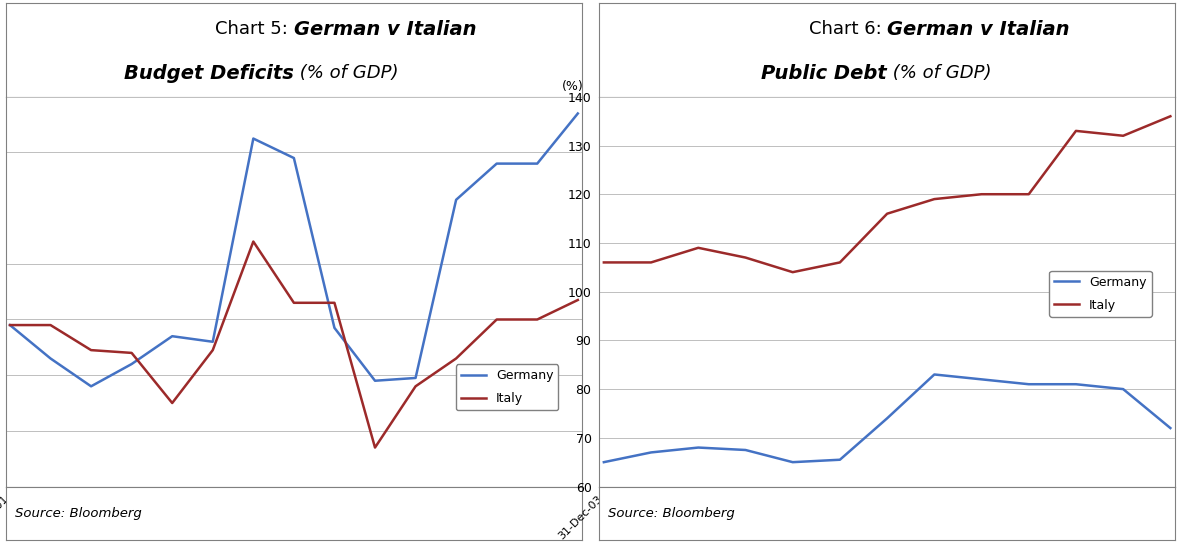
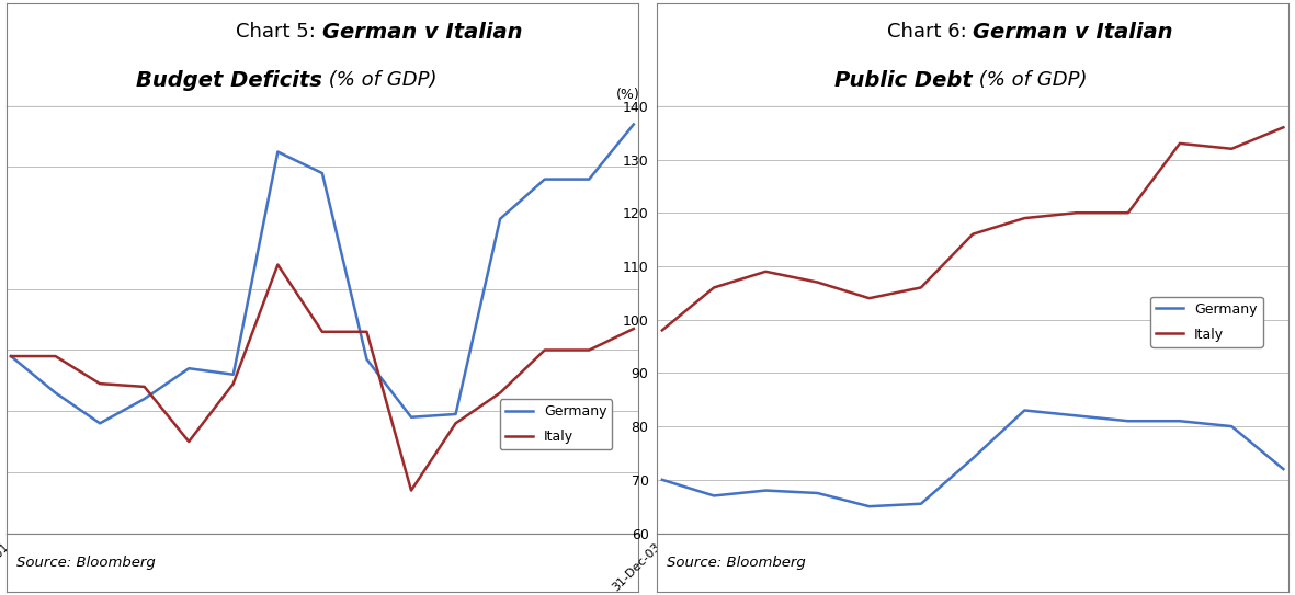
Germany/31-Dec-03: 65.0 -> 70.0
Italy/31-Dec-03: 106 -> 98
